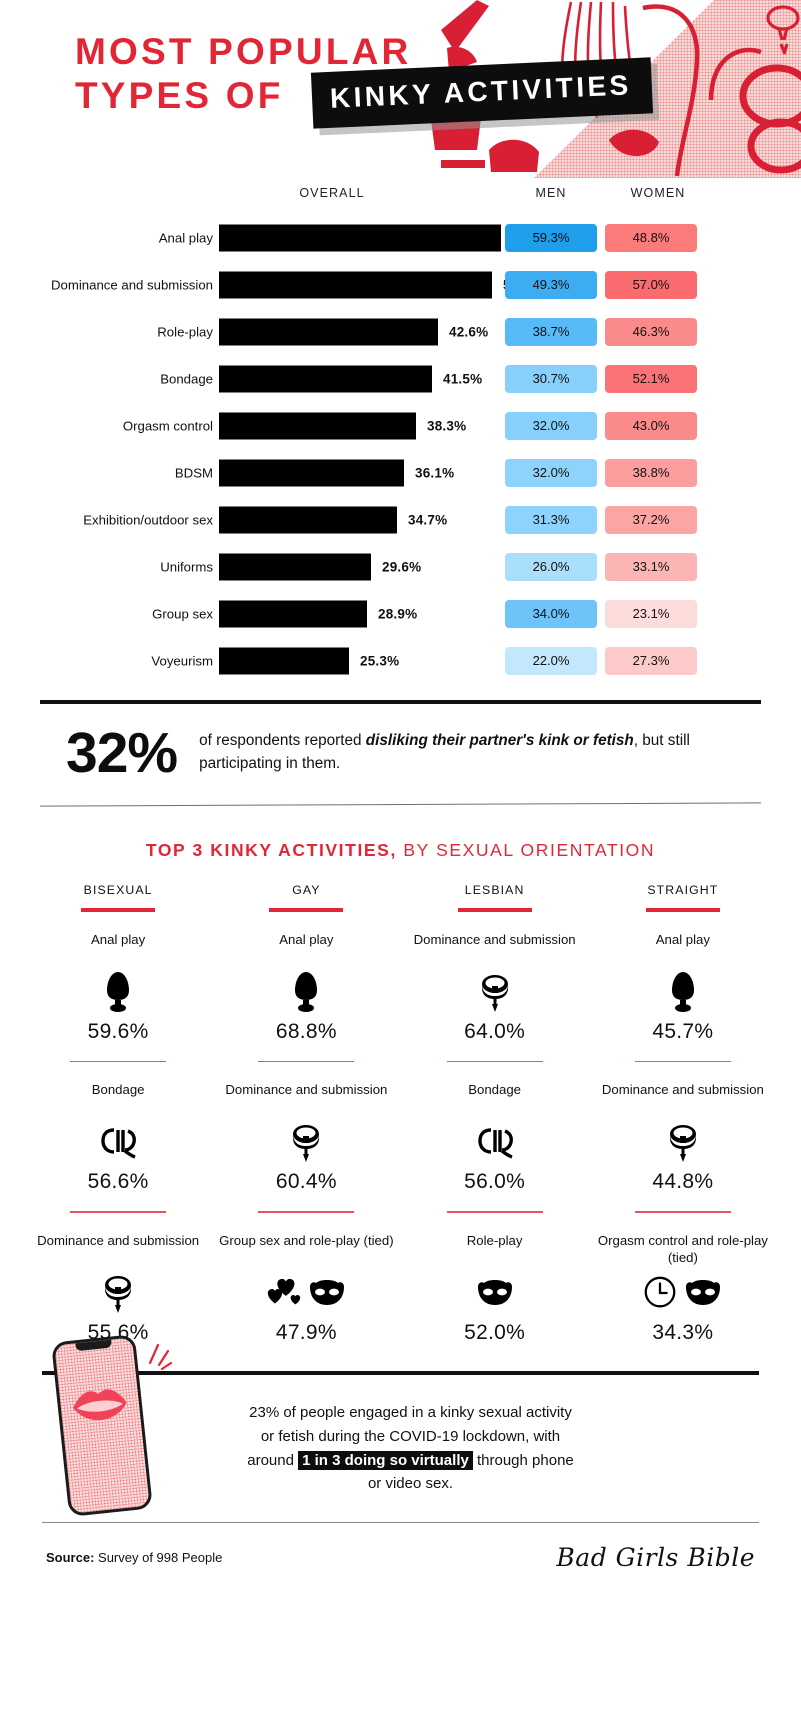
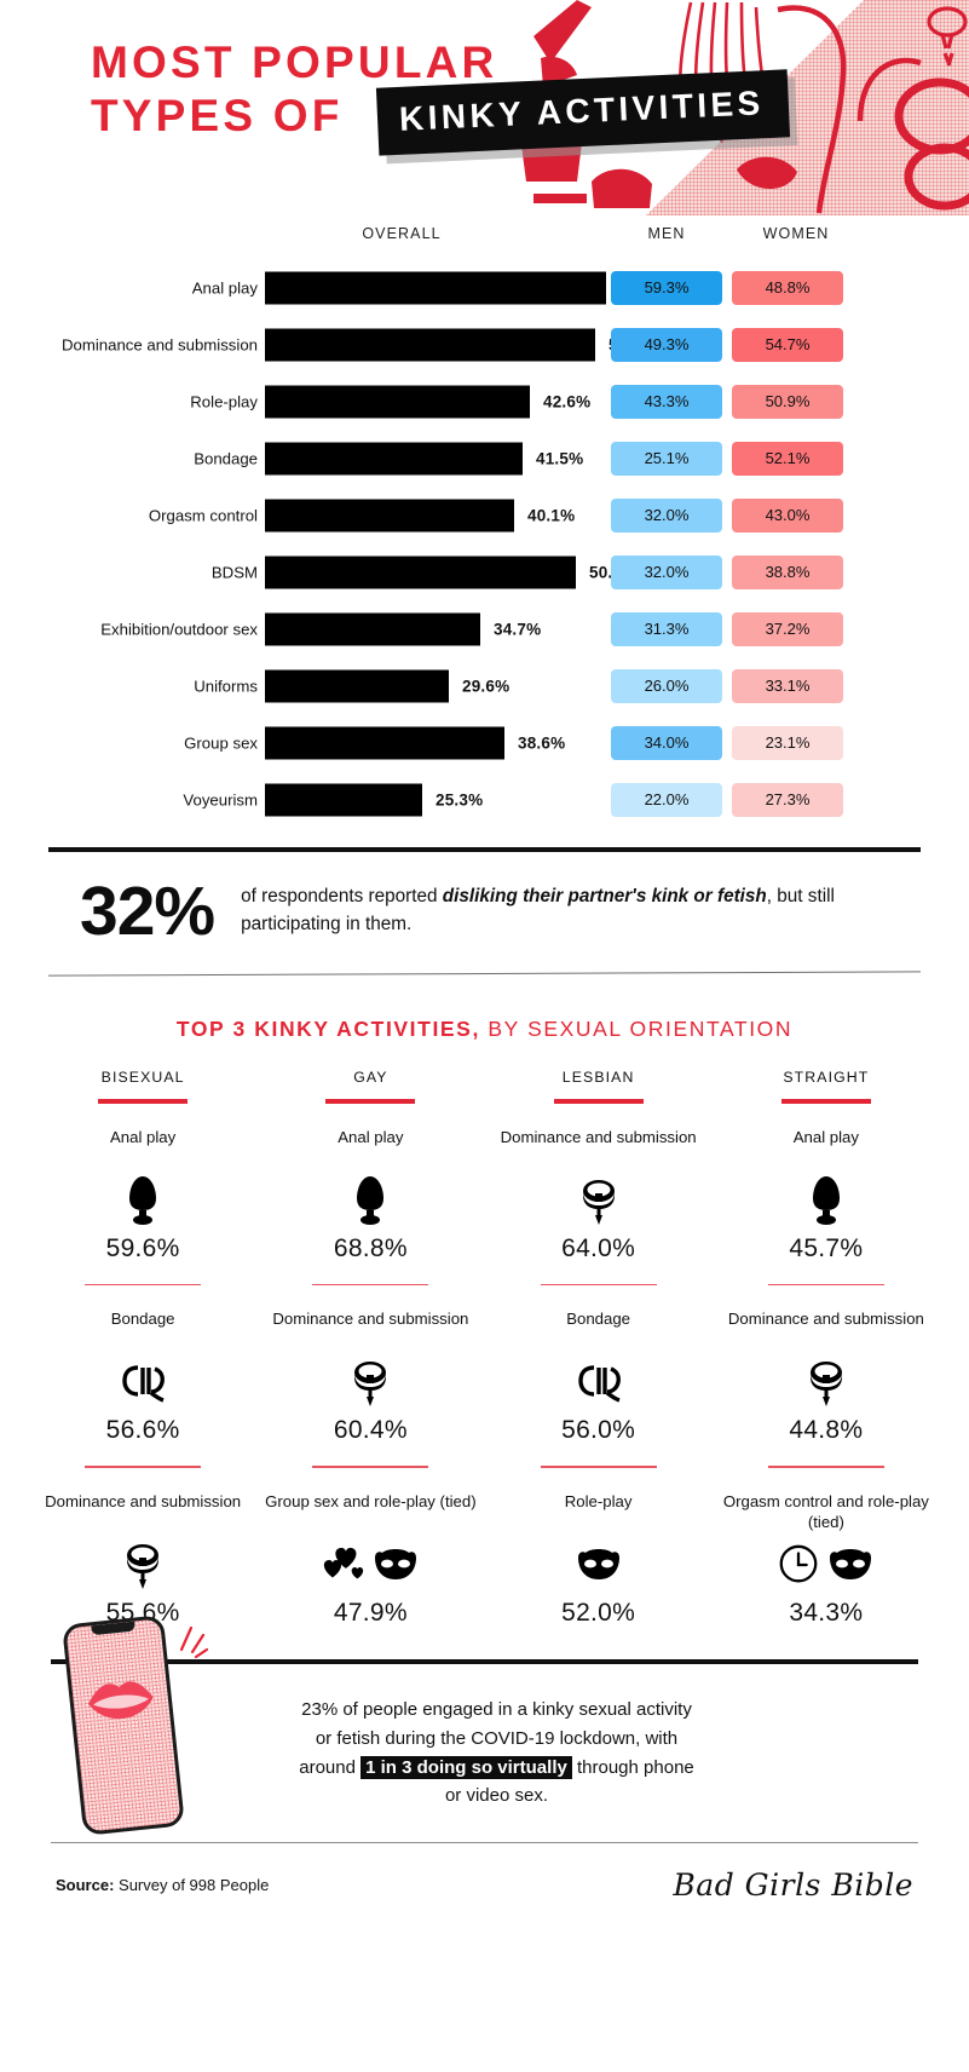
WOMEN/Dominance and submission: 57.0% -> 54.7%
MEN/Role-play: 38.7% -> 43.3%
WOMEN/Role-play: 46.3% -> 50.9%
MEN/Bondage: 30.7% -> 25.1%
OVERALL/Orgasm control: 38.3% -> 40.1%
OVERALL/BDSM: 36.1% -> 50.0%
OVERALL/Group sex: 28.9% -> 38.6%
